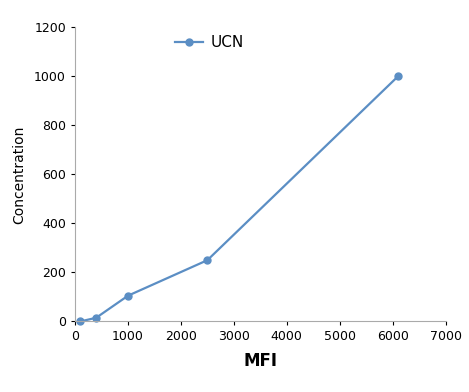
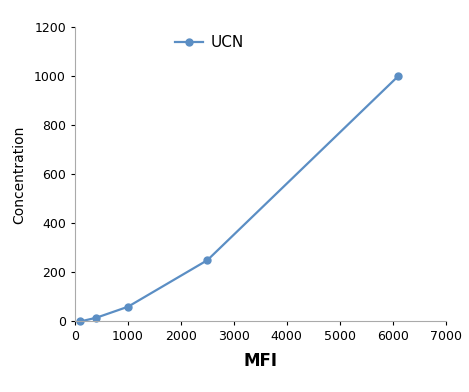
1000: 105 -> 60
